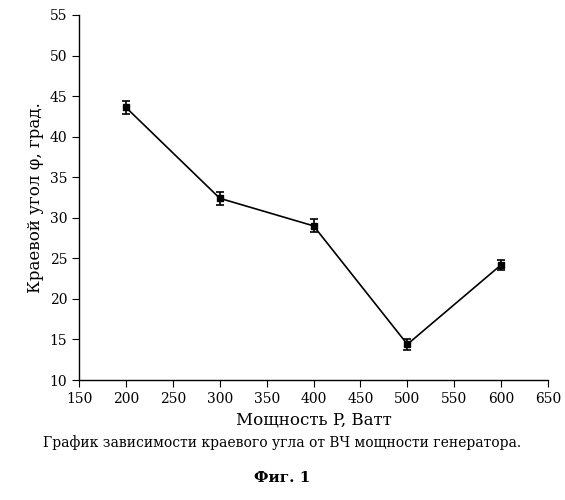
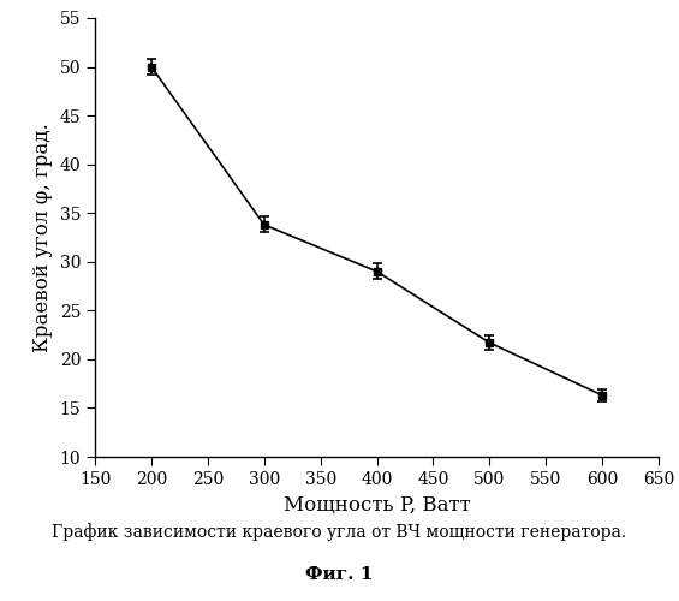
200: 43.6 -> 50.0
300: 32.4 -> 33.8
500: 14.4 -> 21.7
600: 24.2 -> 16.3
